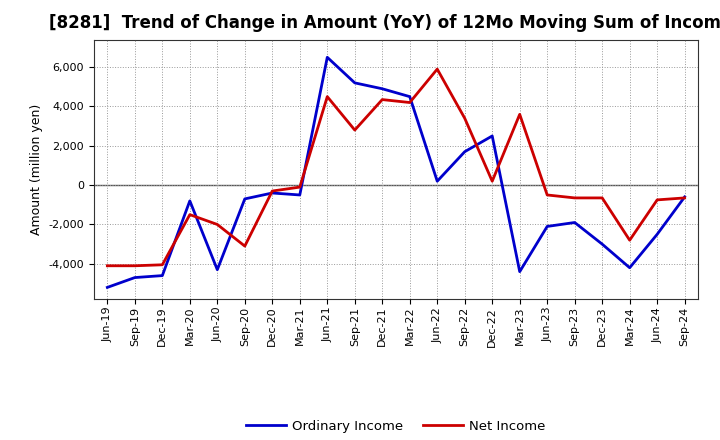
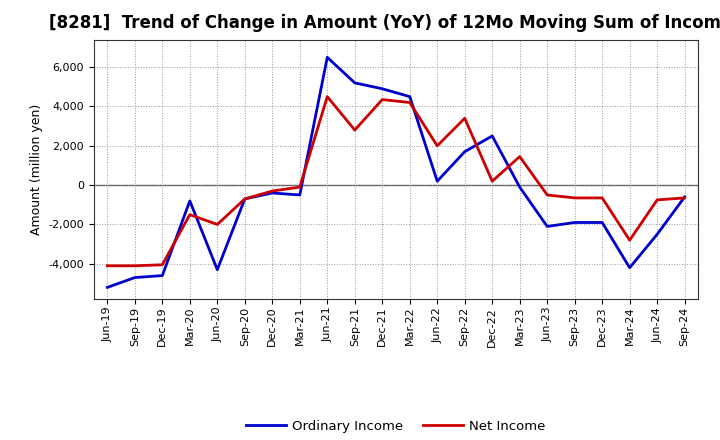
Net Income/Sep-20: -3,100 -> -700
Net Income/Jun-22: 5,900 -> 2,000
Ordinary Income/Mar-23: -4,400 -> -100
Net Income/Mar-23: 3,600 -> 1,400
Ordinary Income/Dec-23: -3,000 -> -1,900
